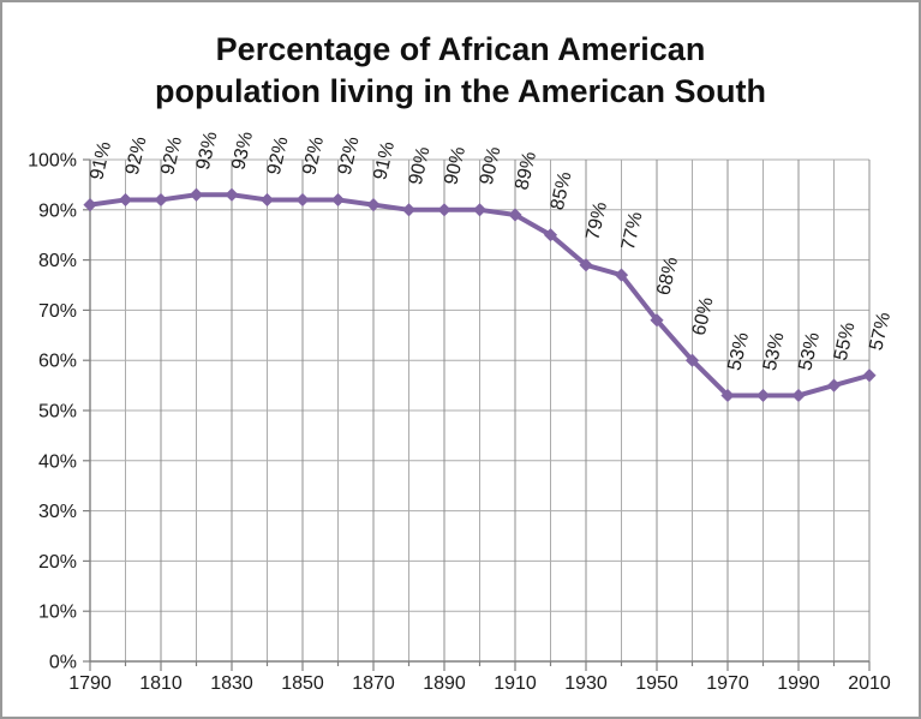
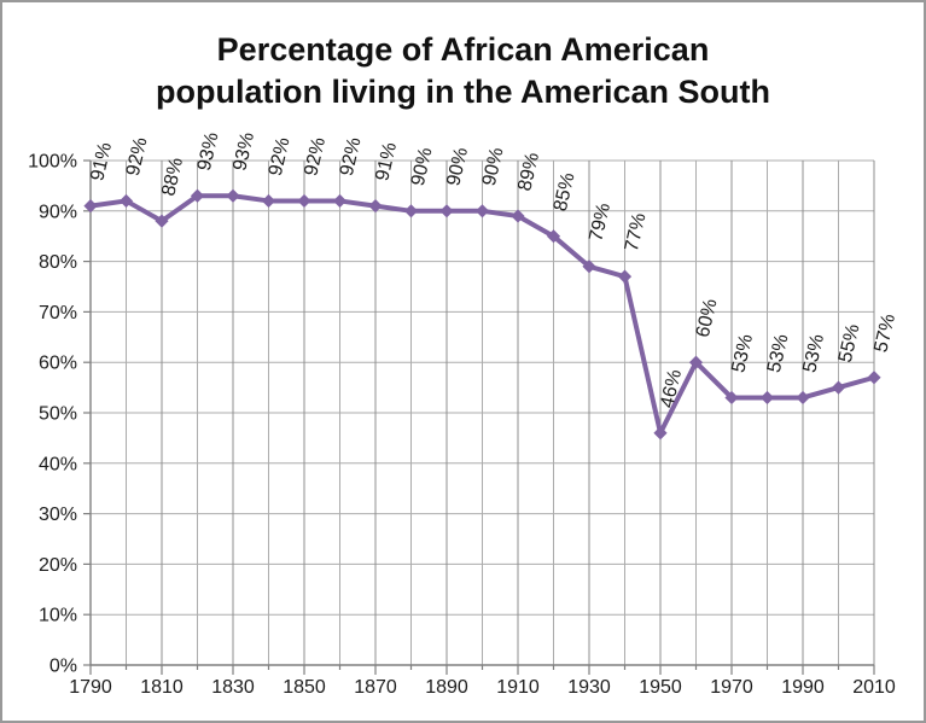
1810: 92% -> 88%
1950: 68% -> 46%
